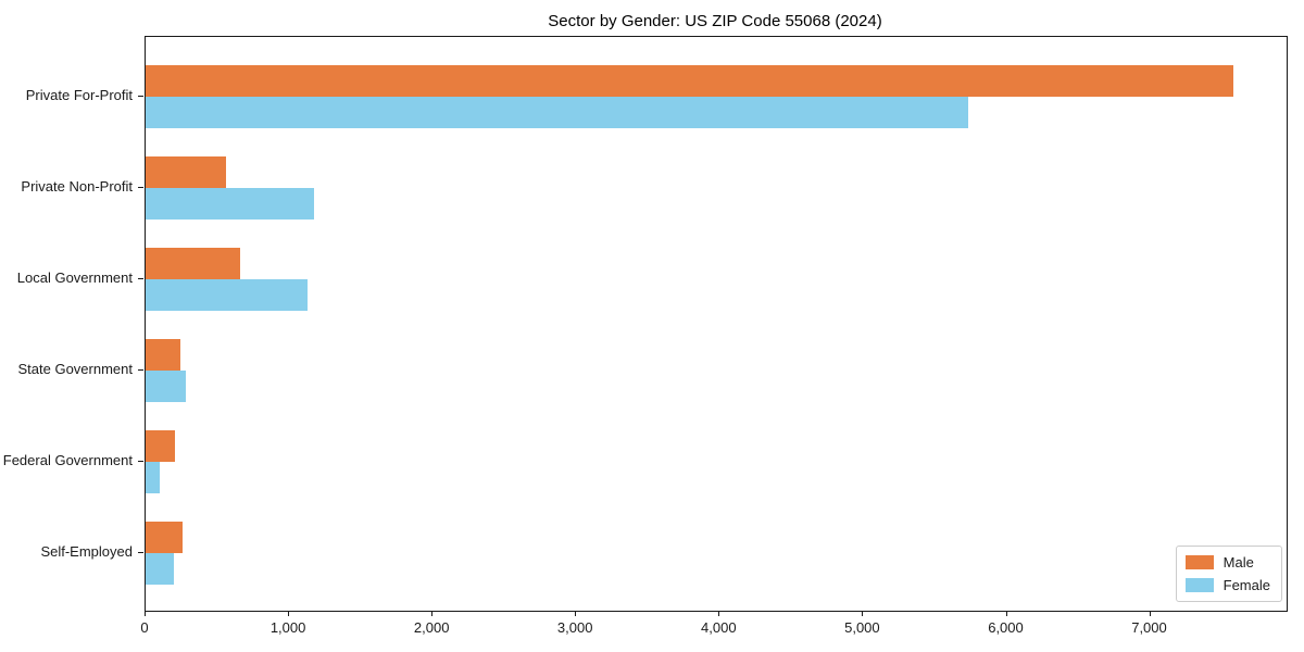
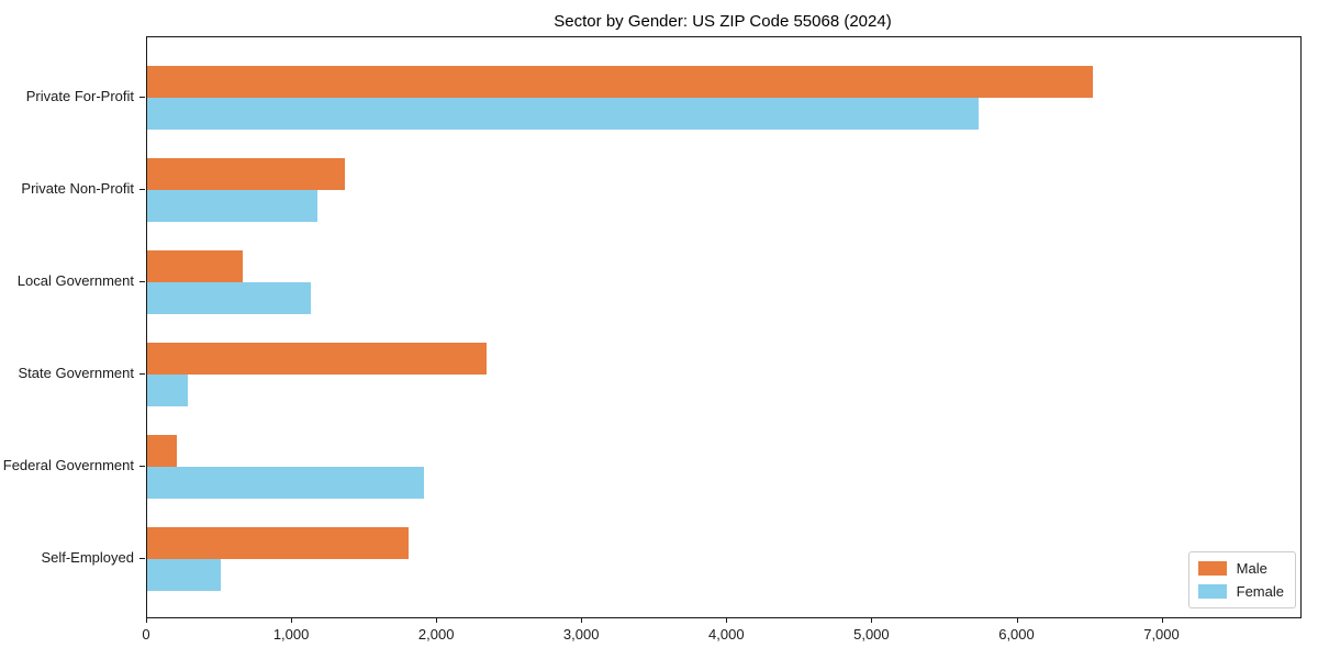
Male/Private For-Profit: 7580 -> 6520
Male/Private Non-Profit: 560 -> 1360
Male/State Government: 240 -> 2340
Female/Federal Government: 100 -> 1910
Male/Self-Employed: 260 -> 1800
Female/Self-Employed: 200 -> 510
